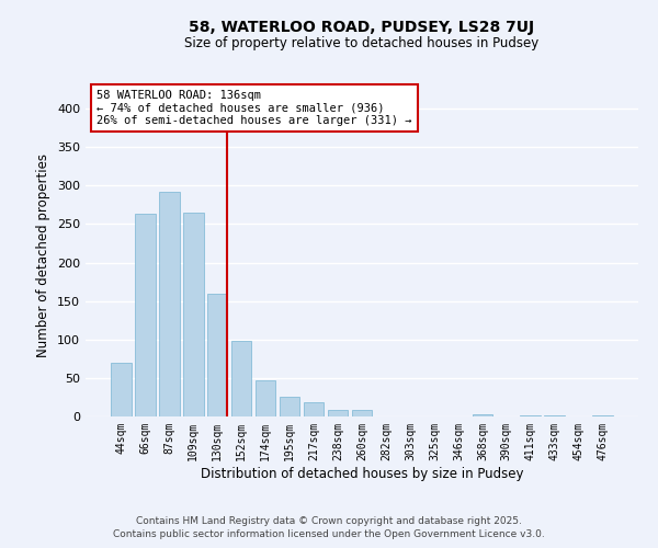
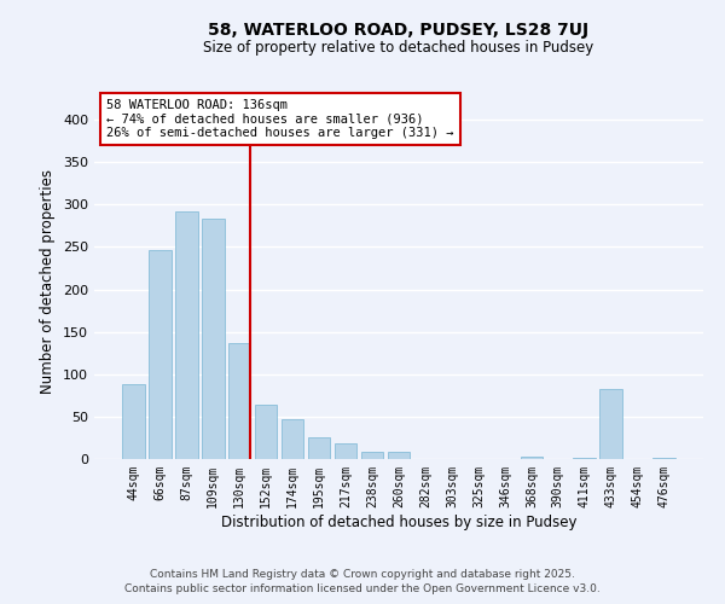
44sqm: 70 -> 88
66sqm: 263 -> 246
109sqm: 265 -> 284
130sqm: 160 -> 136
152sqm: 98 -> 64
433sqm: 2 -> 82
